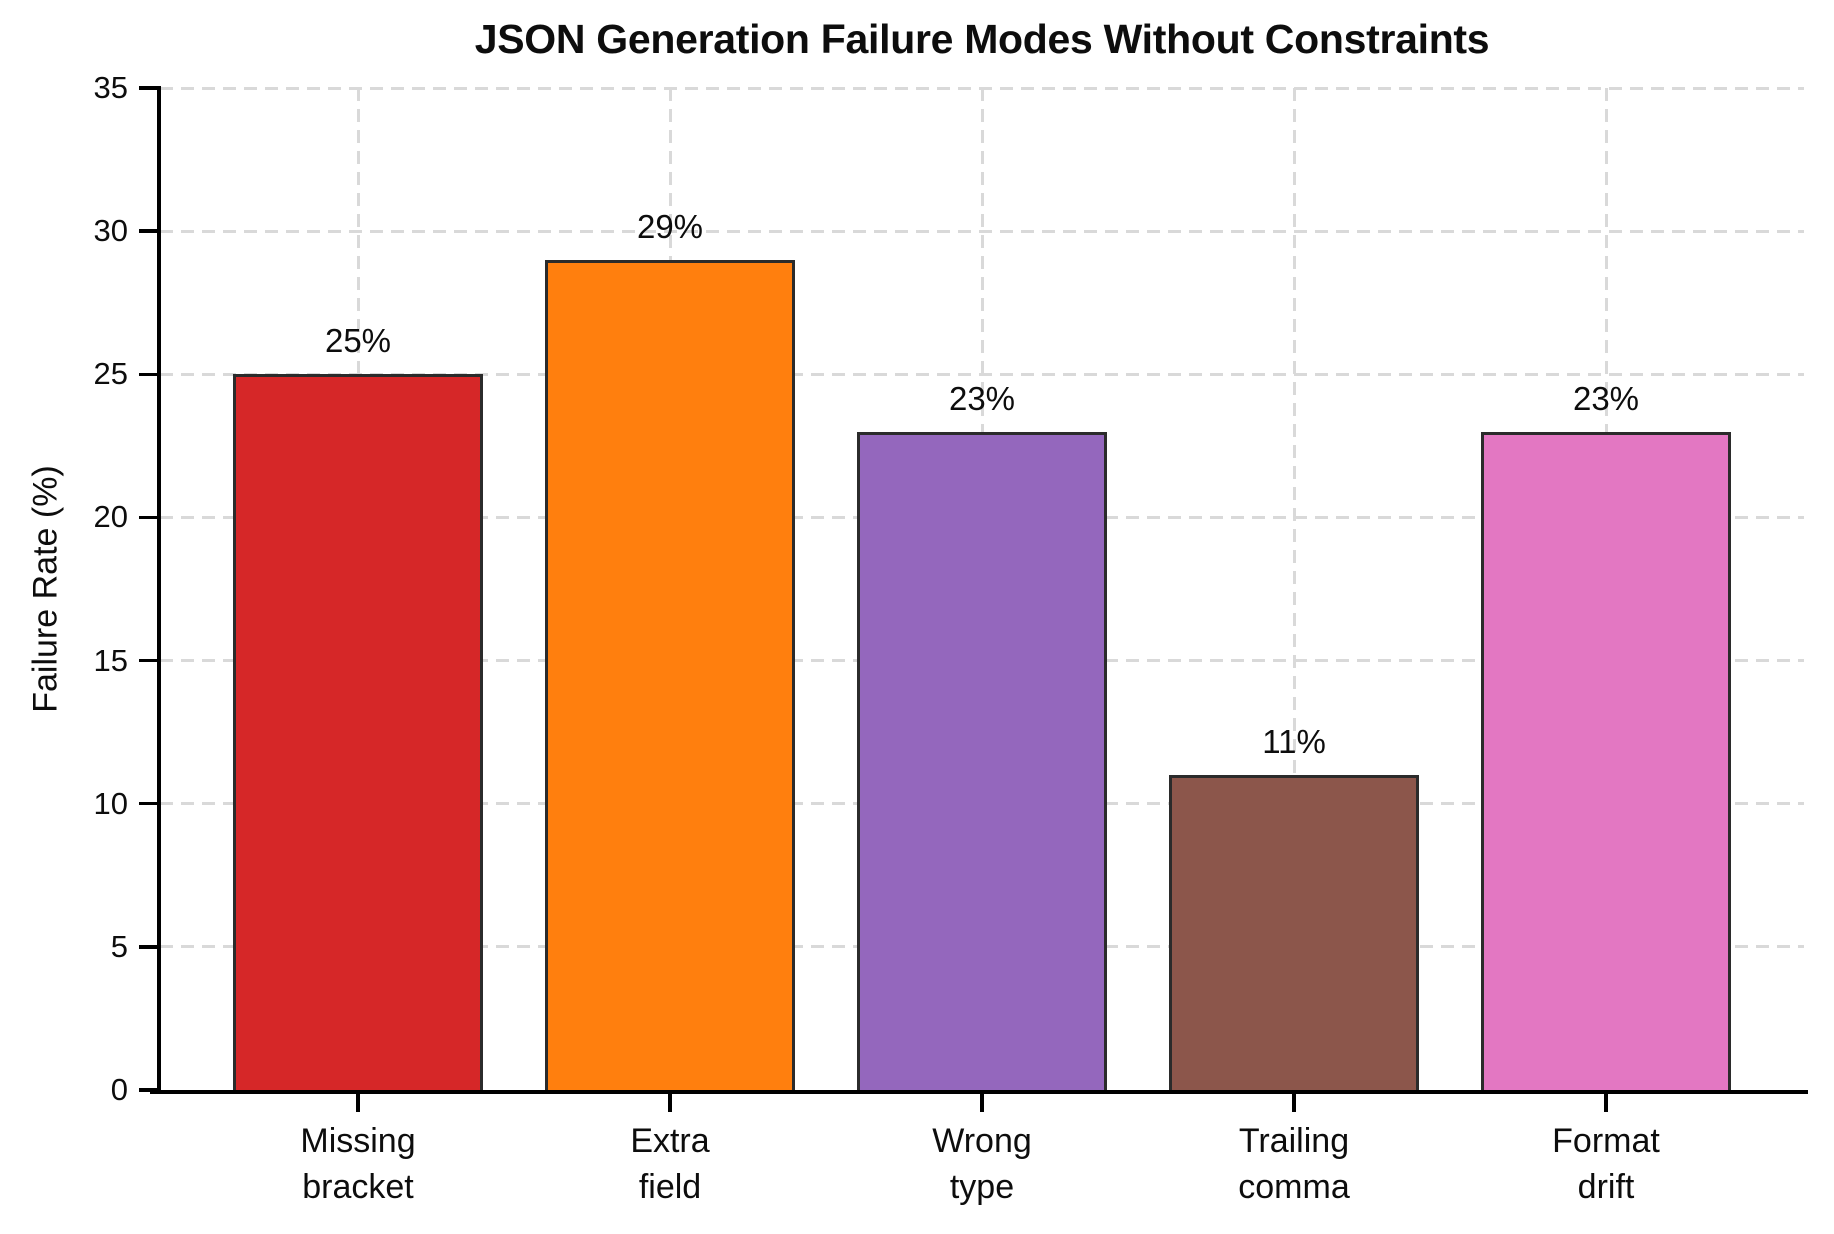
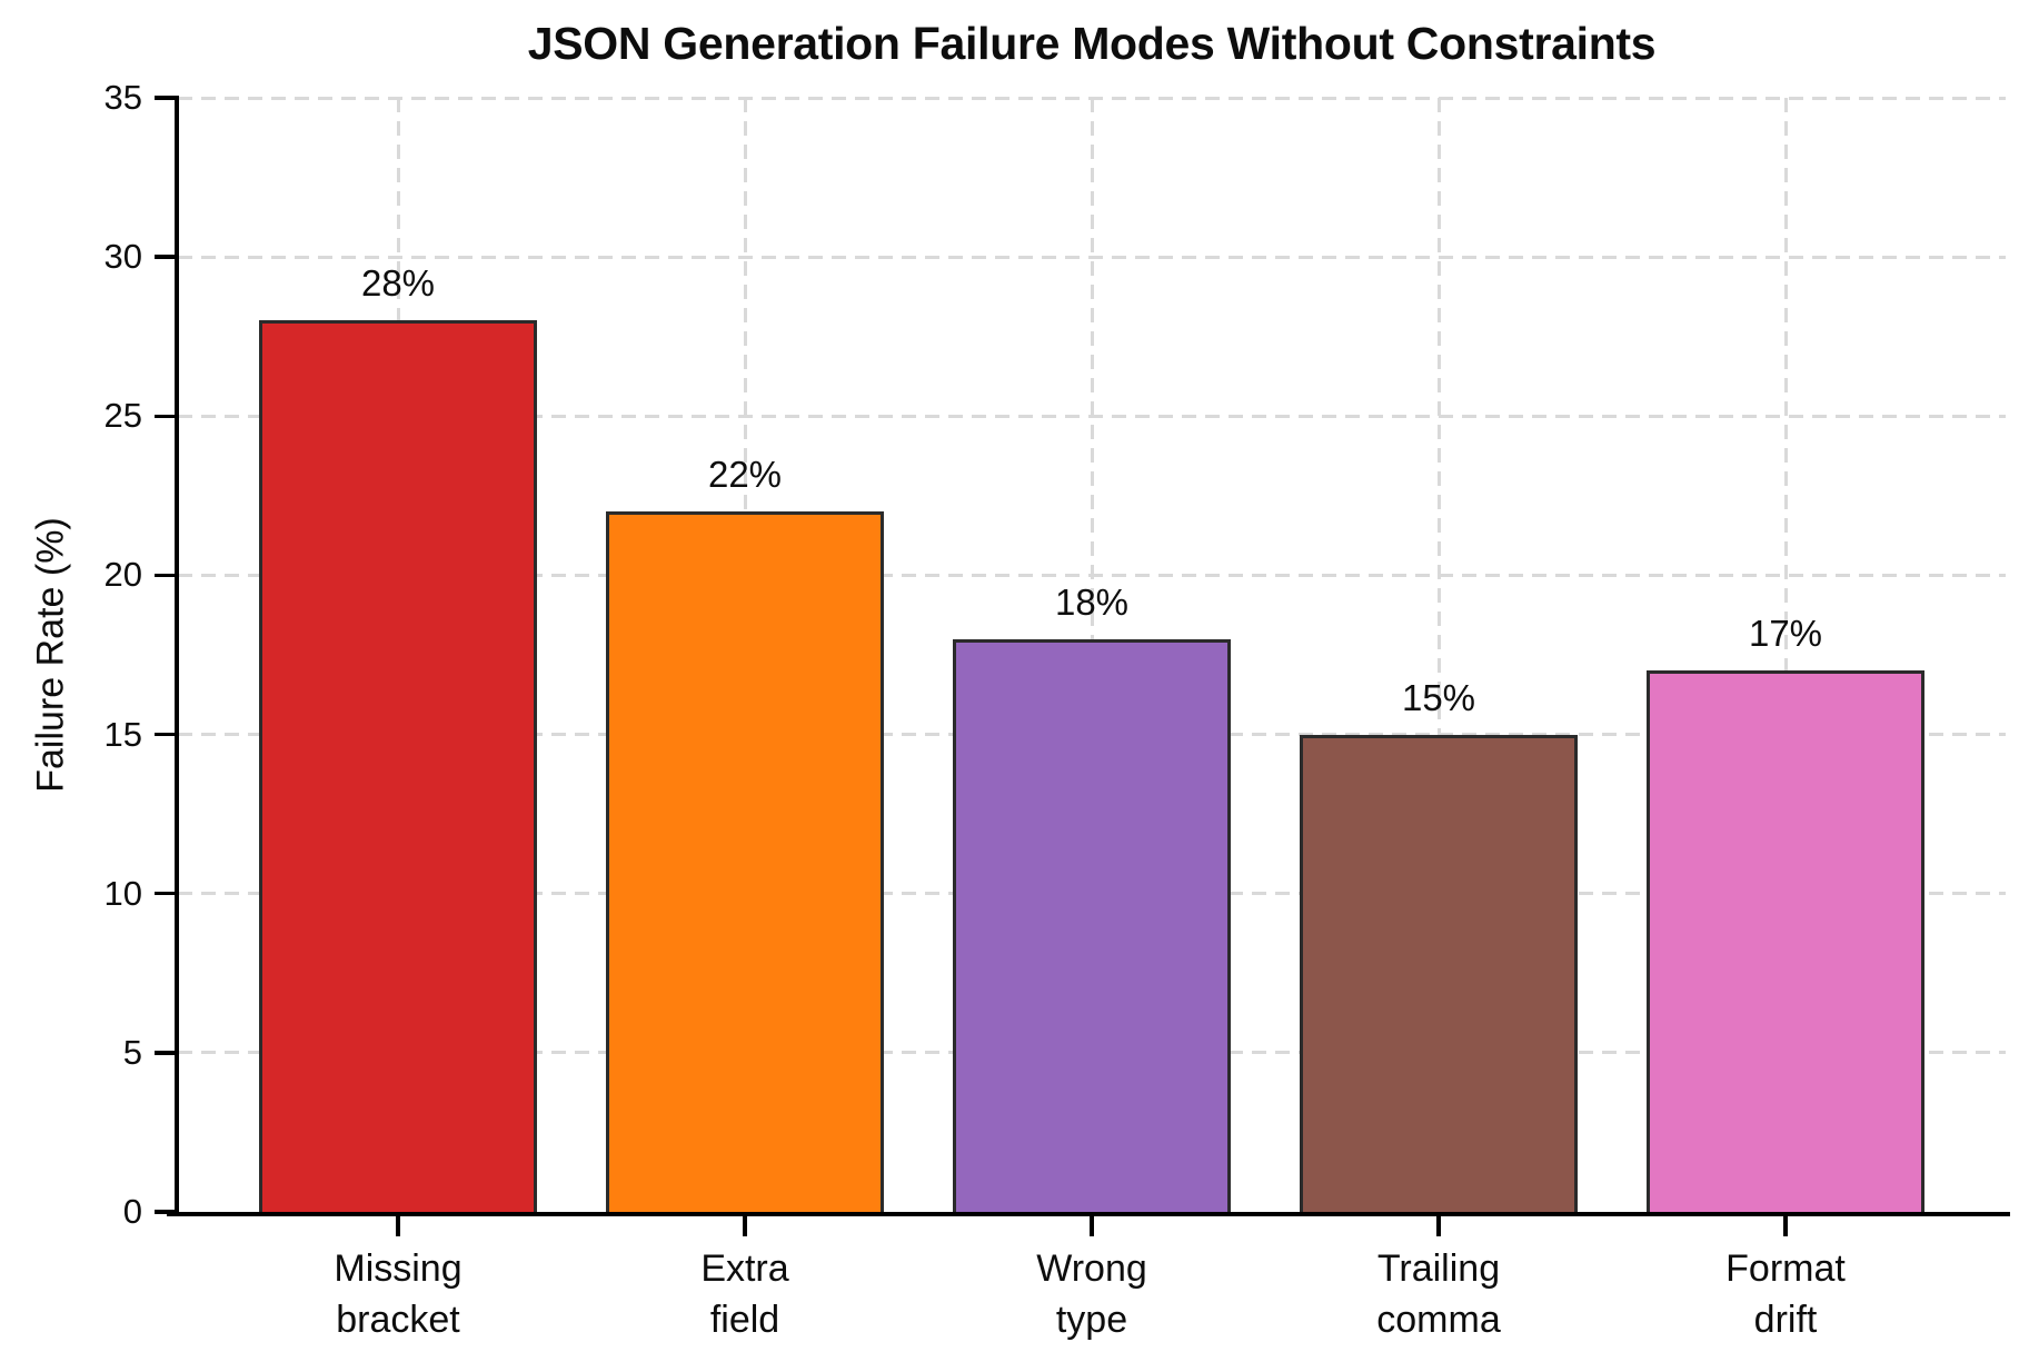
Missing bracket: 25% -> 28%
Extra field: 29% -> 22%
Wrong type: 23% -> 18%
Trailing comma: 11% -> 15%
Format drift: 23% -> 17%
